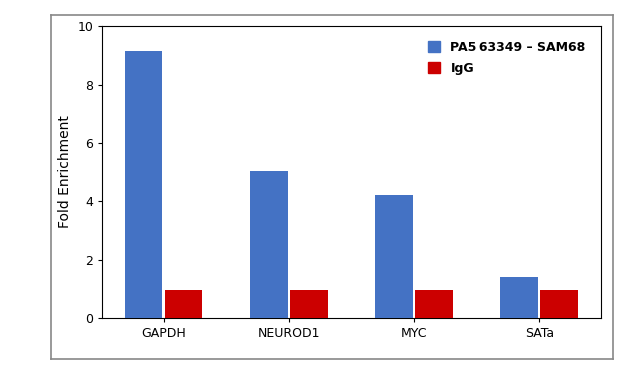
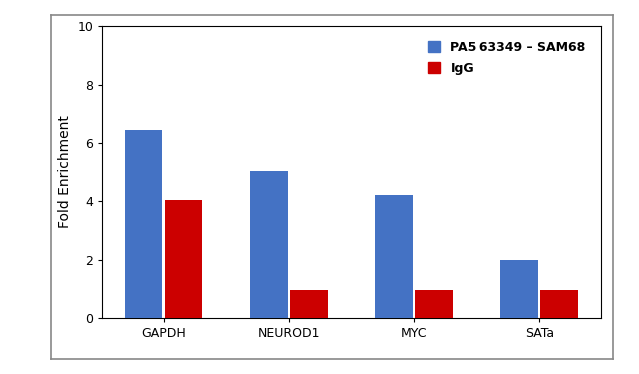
PA5 63349 – SAM68/GAPDH: 9.15 -> 6.45
IgG/GAPDH: 0.95 -> 4.05
PA5 63349 – SAM68/SATa: 1.40 -> 2.00
